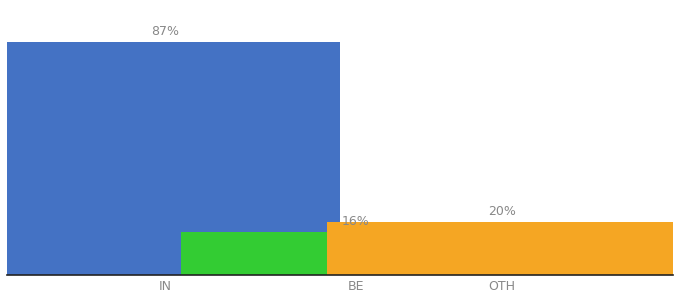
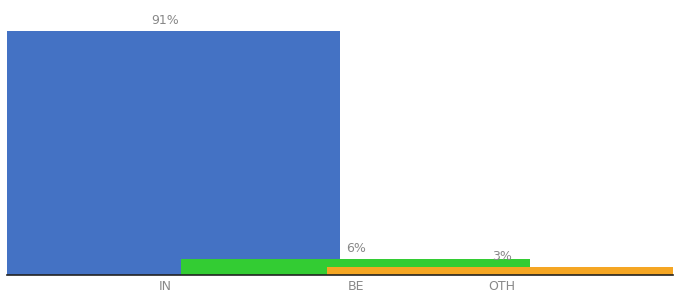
IN: 87% -> 91%
BE: 16% -> 6%
OTH: 20% -> 3%
